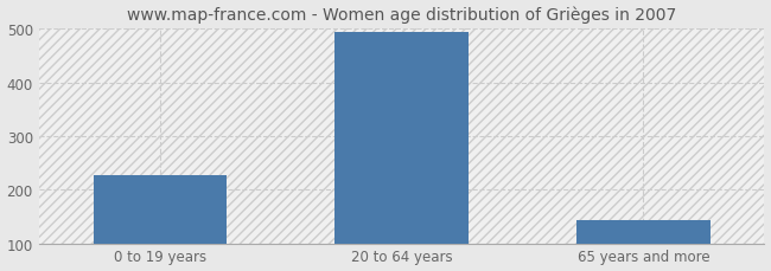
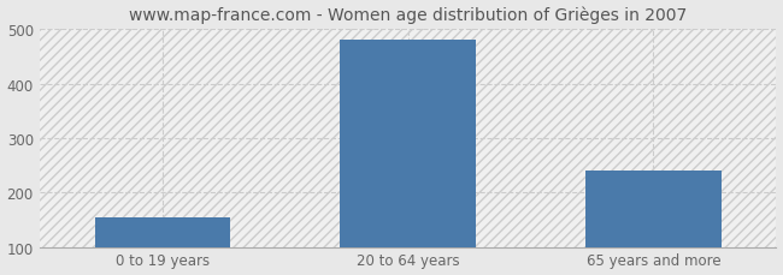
0 to 19 years: 228 -> 155
20 to 64 years: 495 -> 480
65 years and more: 144 -> 240
